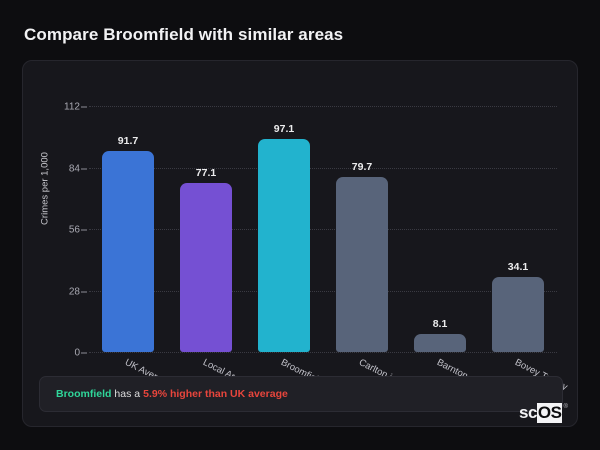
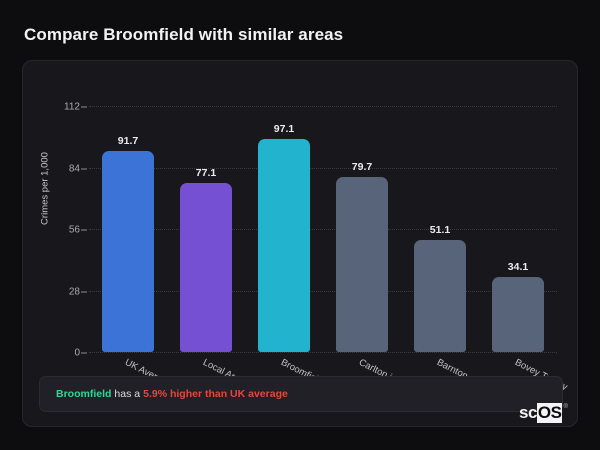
Barnton: 8.1 -> 51.1
